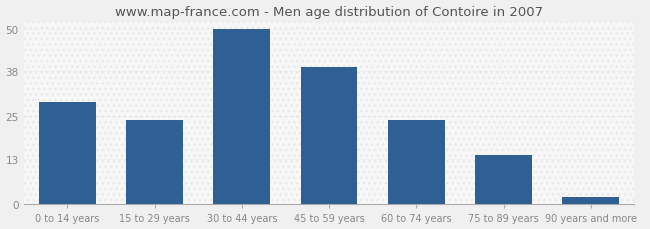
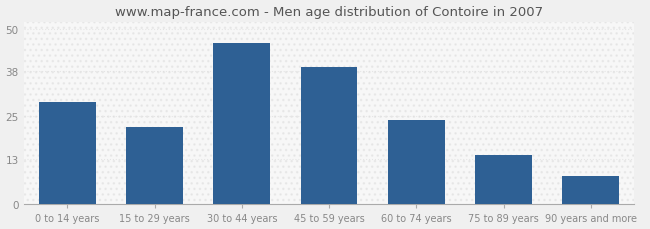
15 to 29 years: 24 -> 22
30 to 44 years: 50 -> 46
90 years and more: 2 -> 8
